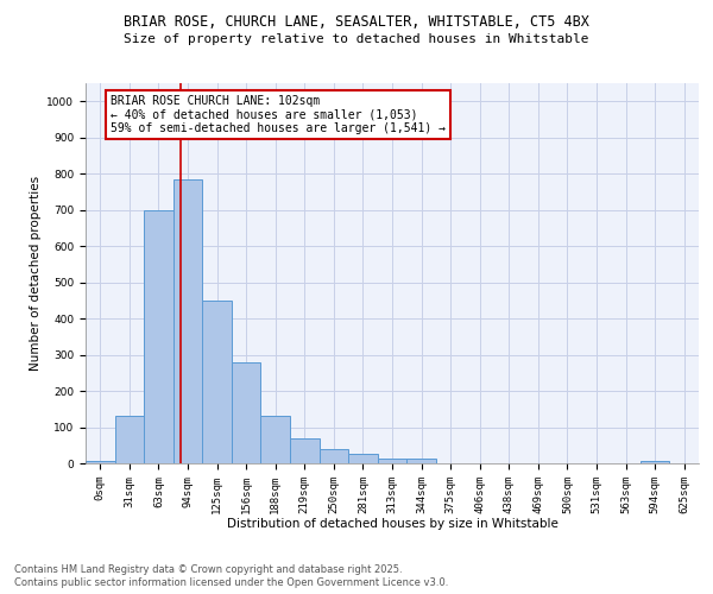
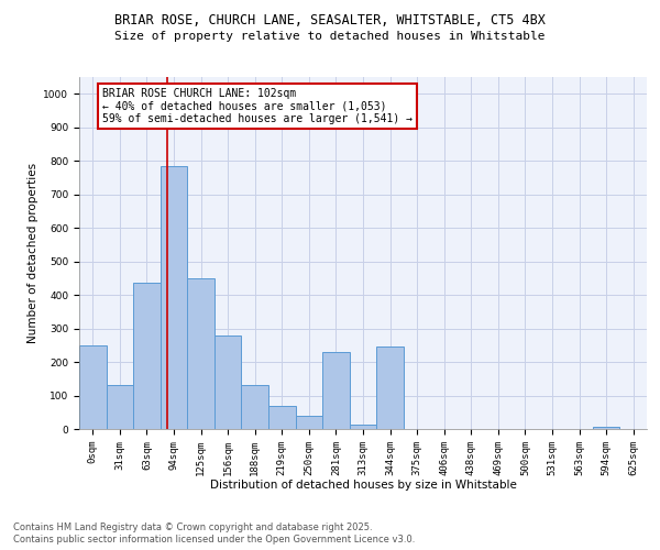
0sqm: 5 -> 250
63sqm: 700 -> 435
281sqm: 25 -> 230
344sqm: 12 -> 245
